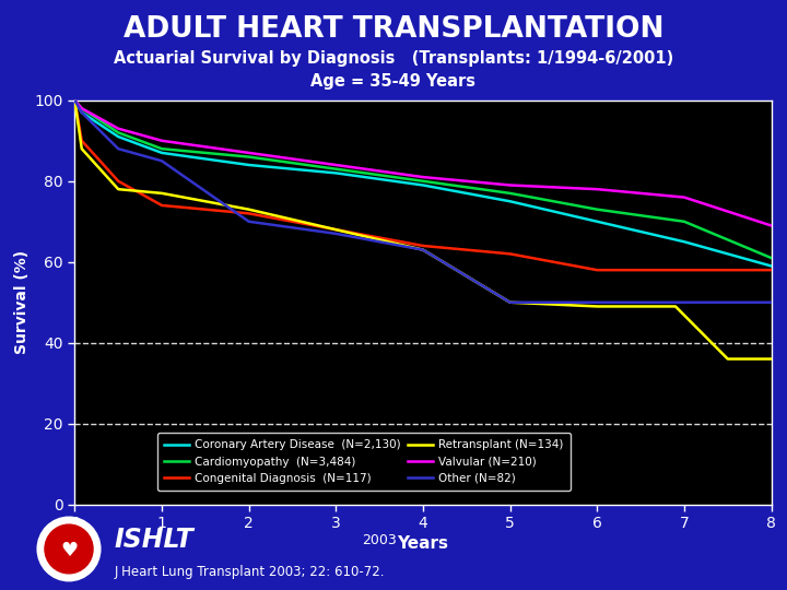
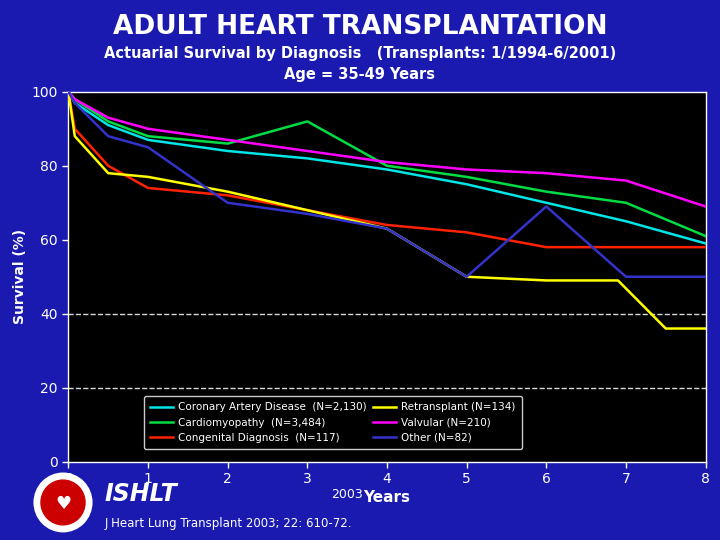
Cardiomyopathy (N=3,484)/3: 83 -> 92
Other (N=82)/6: 50 -> 69
